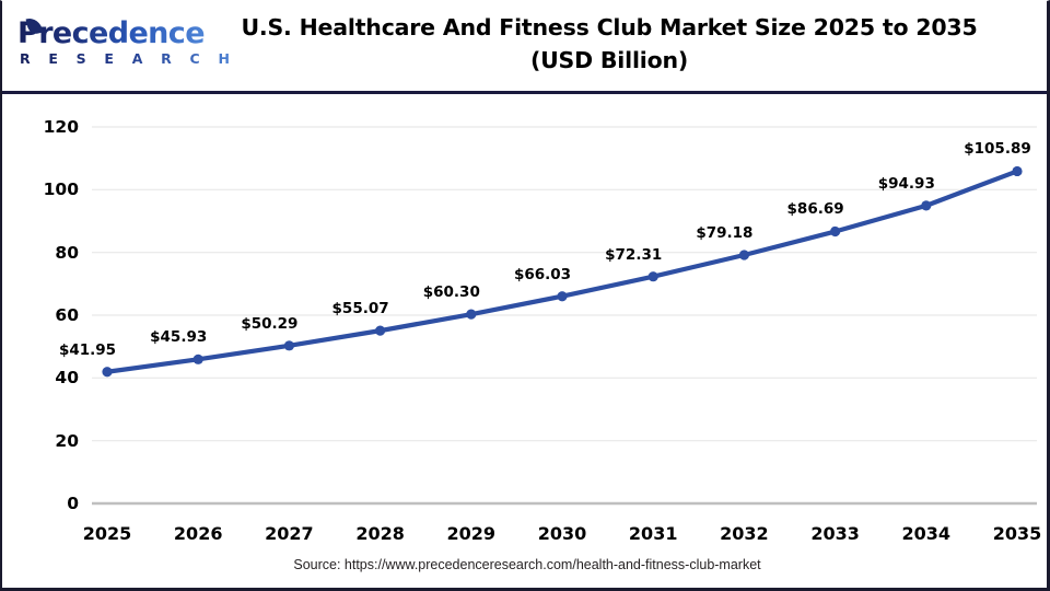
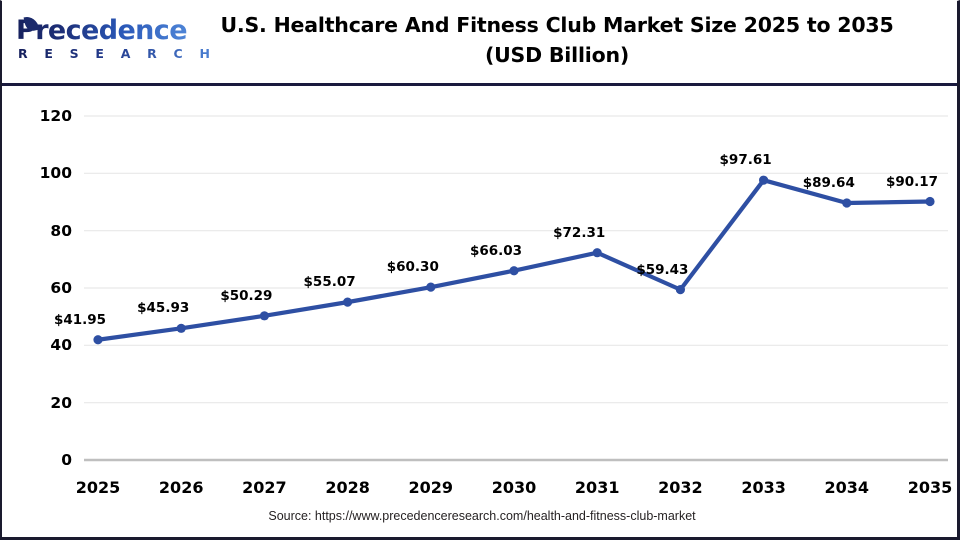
2032: $79.18 -> $59.43
2033: $86.69 -> $97.61
2034: $94.93 -> $89.64
2035: $105.89 -> $90.17
